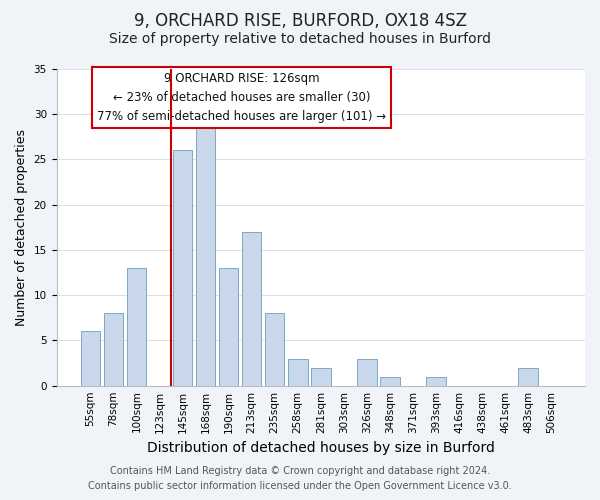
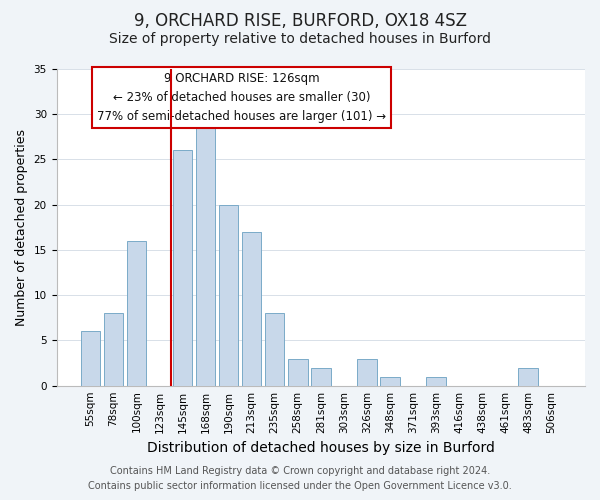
100sqm: 13 -> 16
190sqm: 13 -> 20
